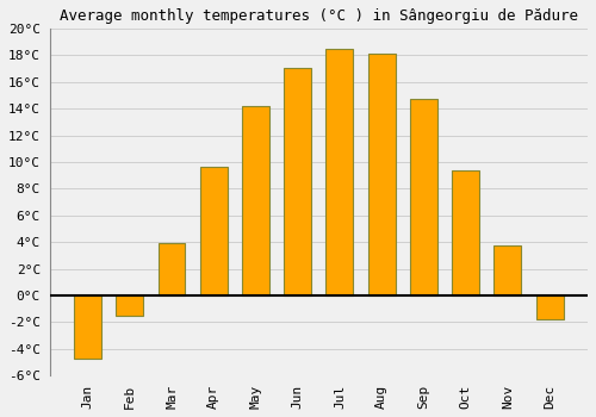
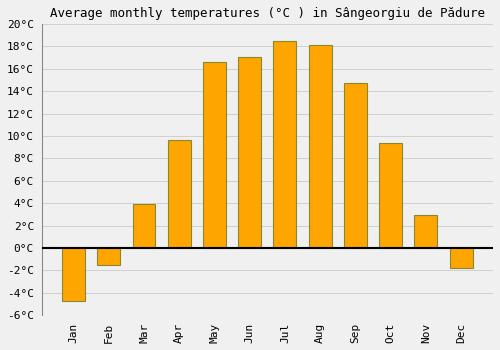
May: 14.2°C -> 16.6°C
Nov: 3.7°C -> 2.9°C
